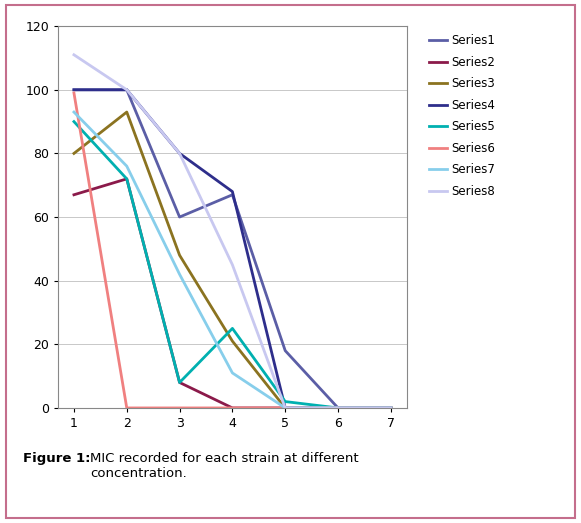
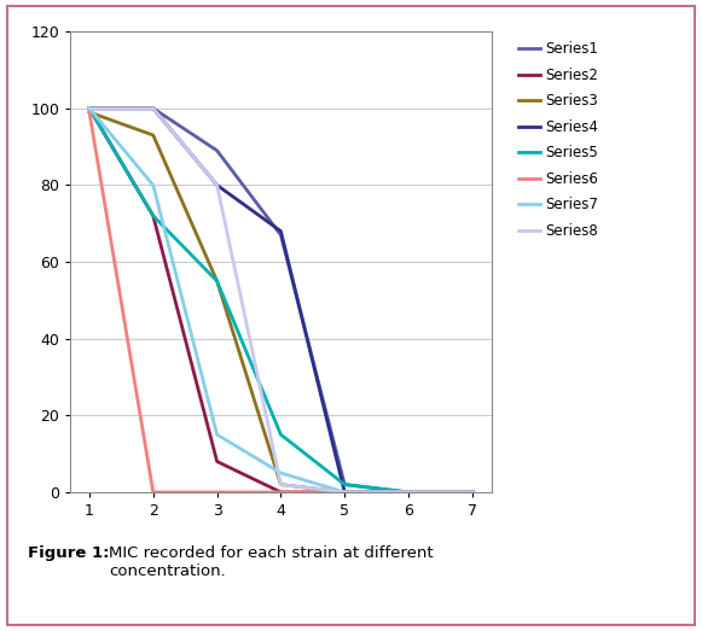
Series2/1: 67 -> 100
Series3/1: 80 -> 99
Series5/1: 90 -> 100
Series7/1: 93 -> 100
Series8/1: 111 -> 100
Series7/2: 76 -> 80
Series1/3: 60 -> 89
Series3/3: 48 -> 55
Series5/3: 8 -> 55
Series7/3: 42 -> 15
Series3/4: 21 -> 2
Series5/4: 25 -> 15
Series7/4: 11 -> 5
Series8/4: 45 -> 2
Series1/5: 18 -> 2
